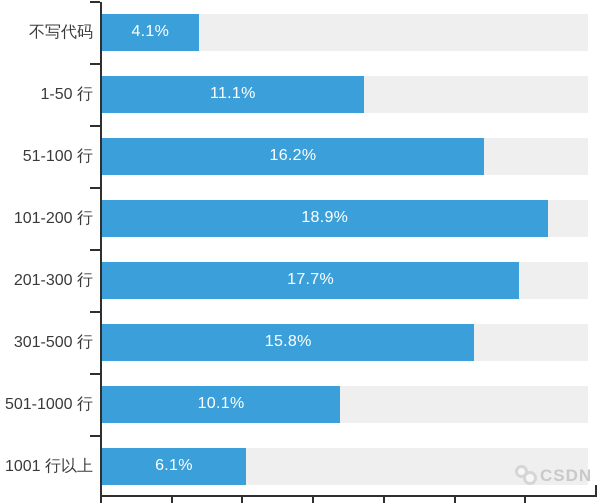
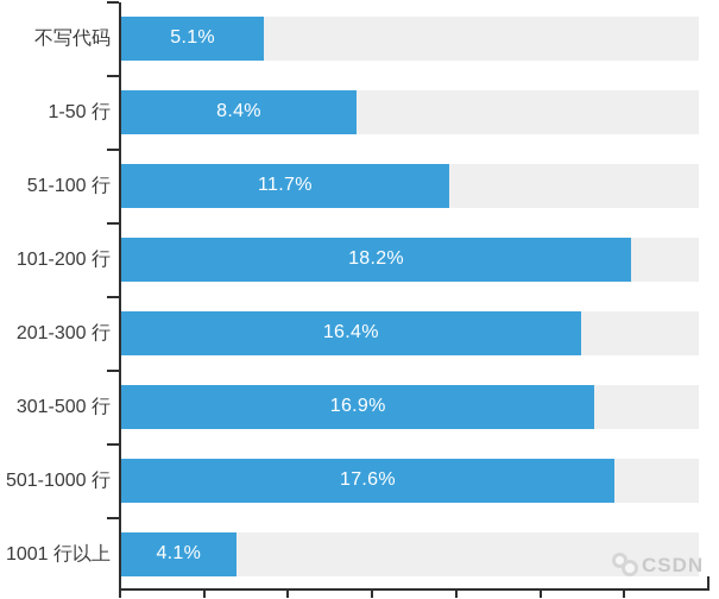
不写代码: 4.1% -> 5.1%
1-50 行: 11.1% -> 8.4%
51-100 行: 16.2% -> 11.7%
101-200 行: 18.9% -> 18.2%
201-300 行: 17.7% -> 16.4%
301-500 行: 15.8% -> 16.9%
501-1000 行: 10.1% -> 17.6%
1001 行以上: 6.1% -> 4.1%
